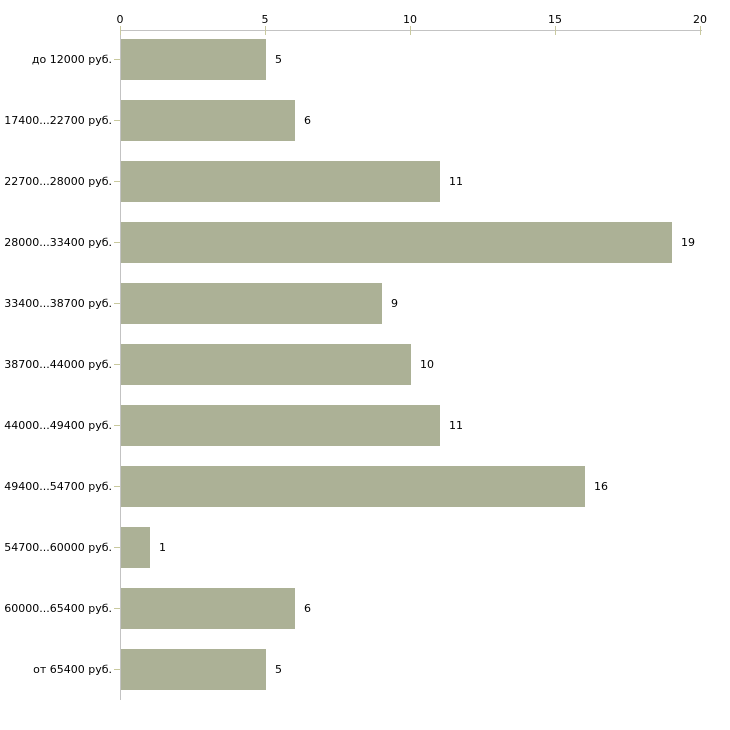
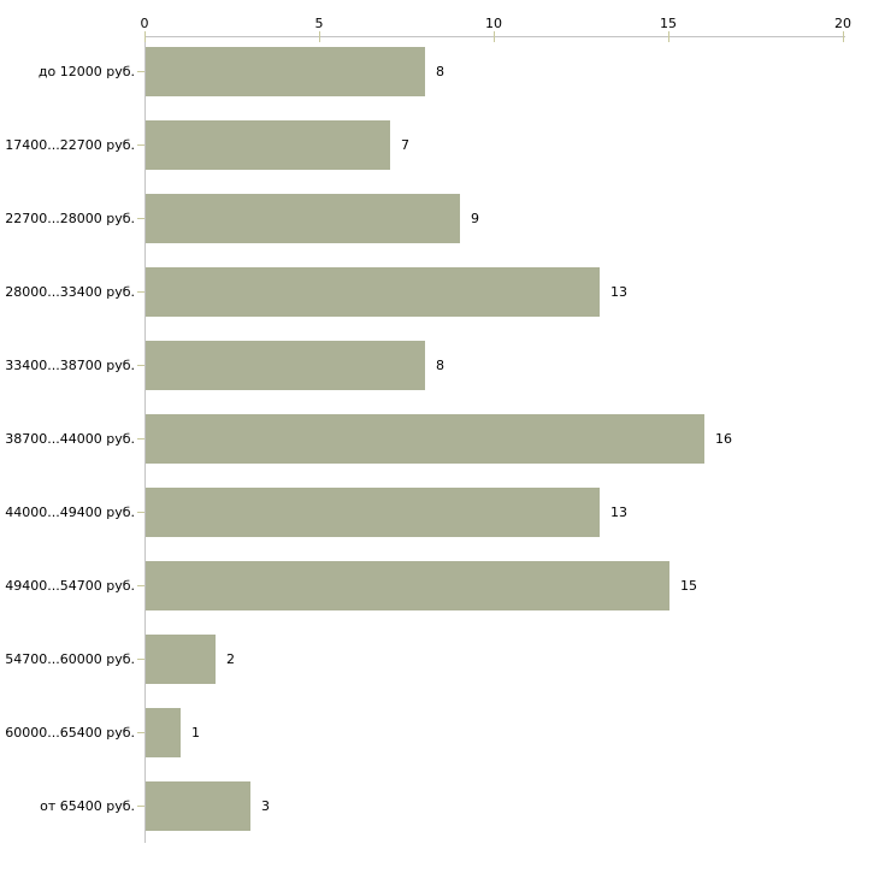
до 12000 руб.: 5 -> 8
17400...22700 руб.: 6 -> 7
22700...28000 руб.: 11 -> 9
28000...33400 руб.: 19 -> 13
33400...38700 руб.: 9 -> 8
38700...44000 руб.: 10 -> 16
44000...49400 руб.: 11 -> 13
49400...54700 руб.: 16 -> 15
54700...60000 руб.: 1 -> 2
60000...65400 руб.: 6 -> 1
от 65400 руб.: 5 -> 3
